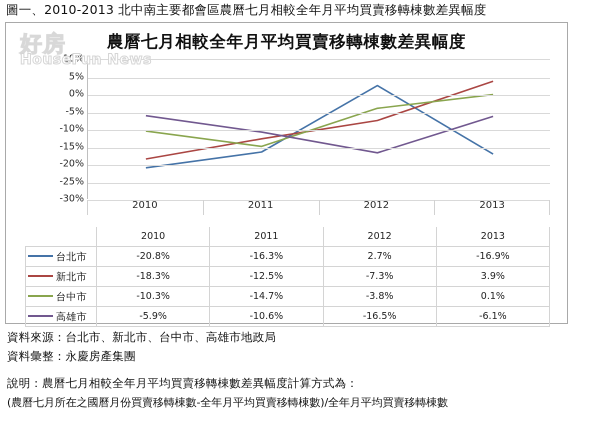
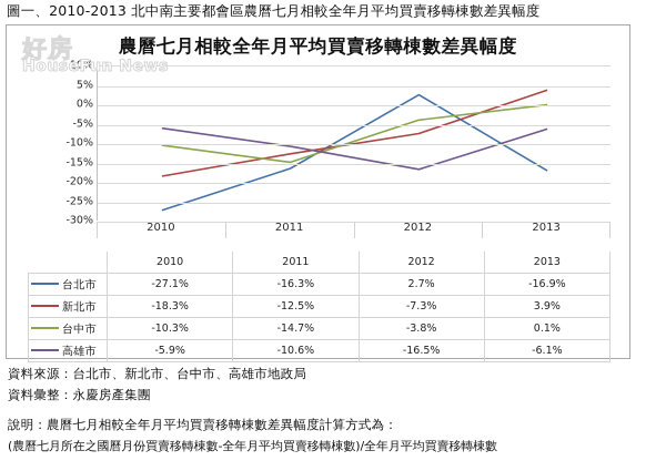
台北市/2010: -20.8% -> -27.1%
